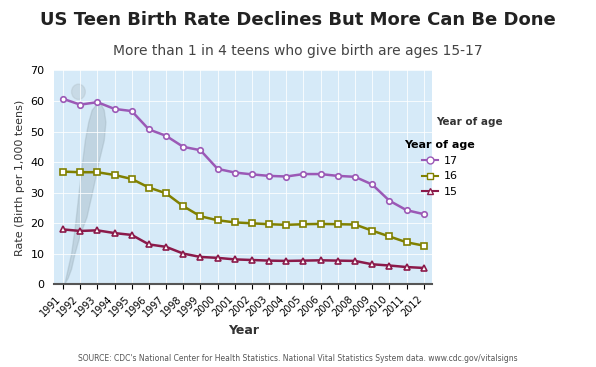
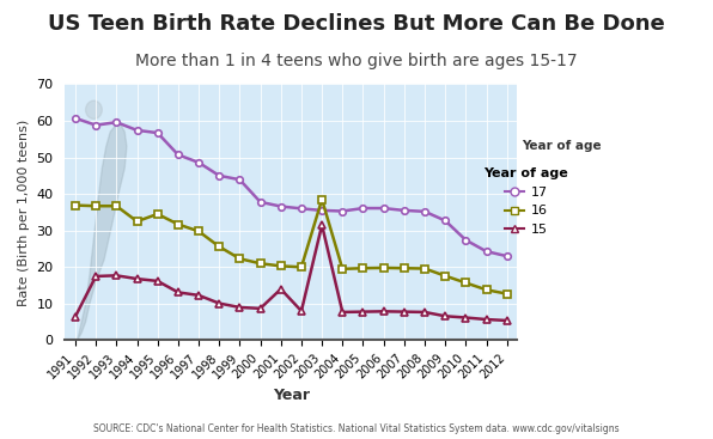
15/1991: 18.0 -> 6.5
16/1994: 35.8 -> 32.5
15/2001: 8.2 -> 14.0
16/2003: 19.7 -> 38.5
15/2003: 7.8 -> 31.5
